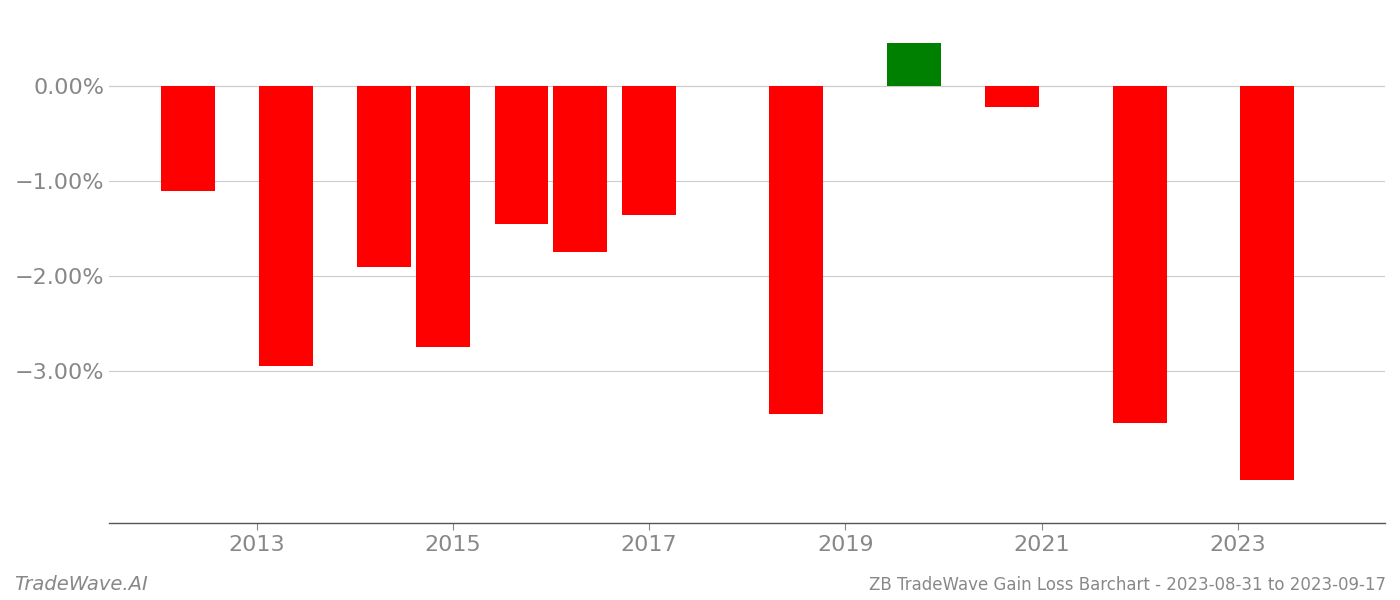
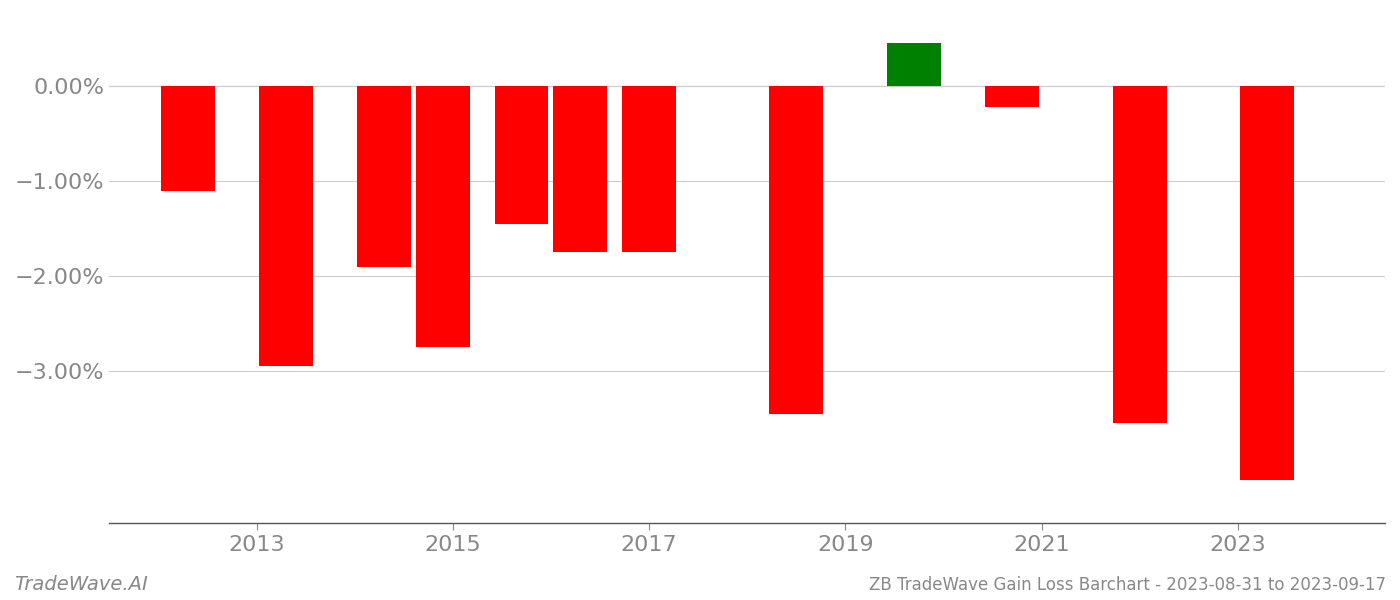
2017: -1.36% -> -1.75%
